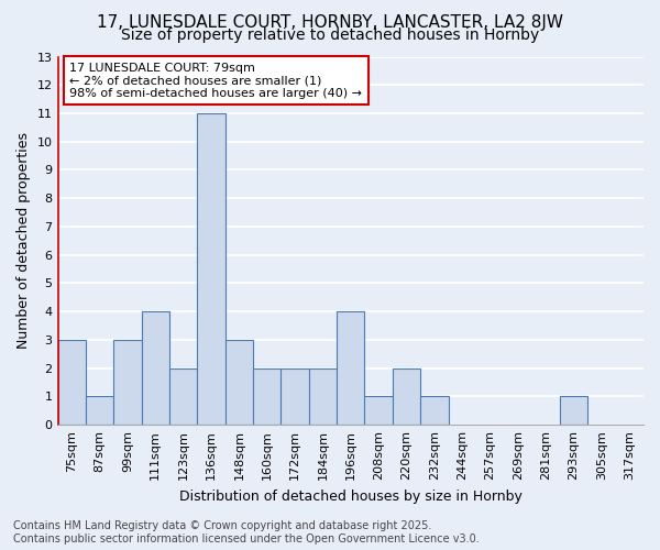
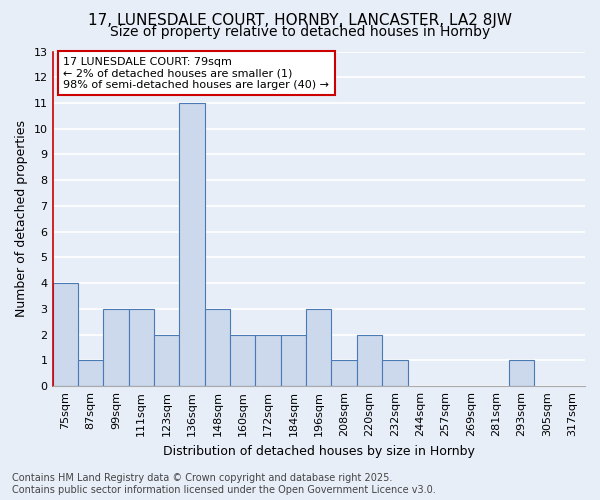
75sqm: 3 -> 4
111sqm: 4 -> 3
196sqm: 4 -> 3
